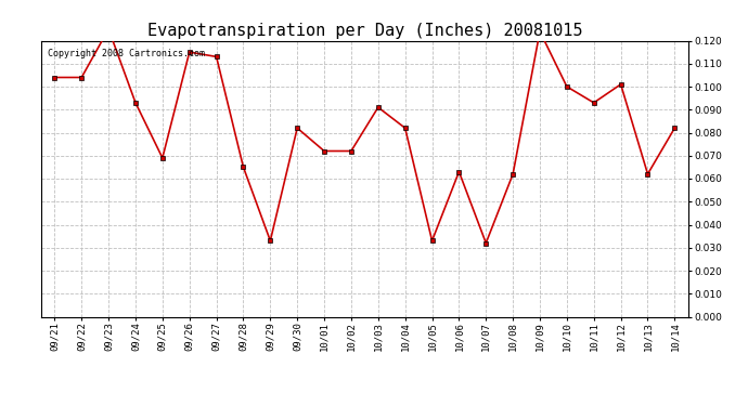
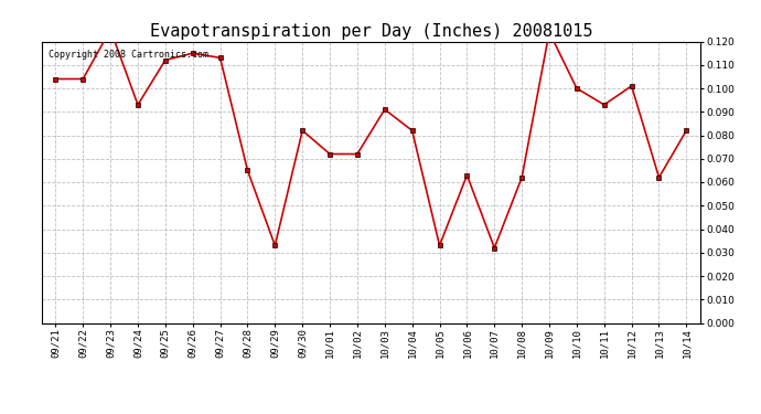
09/25: 0.069 -> 0.112
